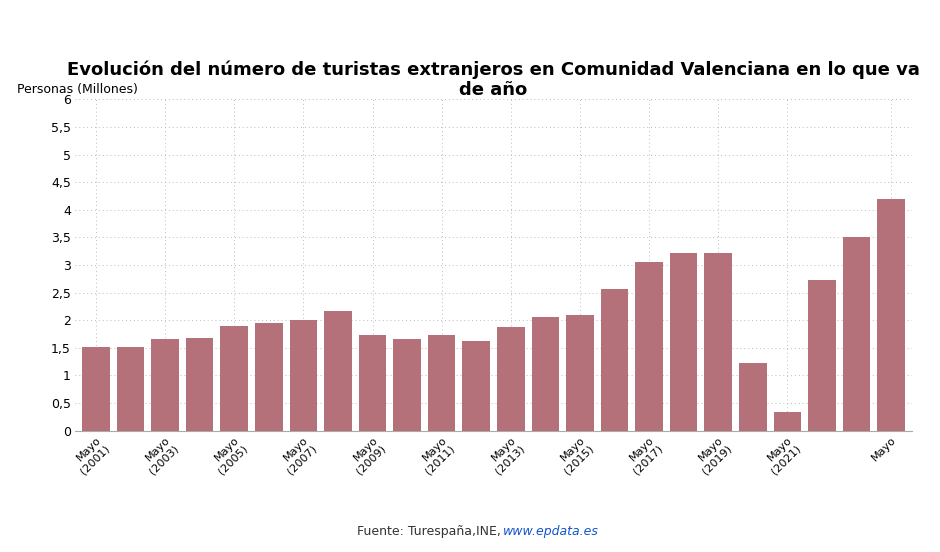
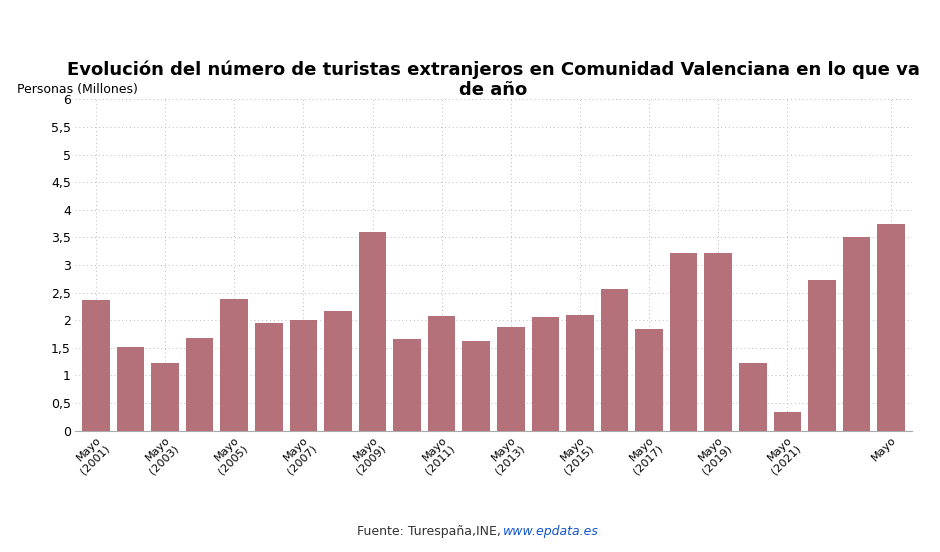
Mayo (2001): 1,51 -> 2,36
Mayo (2003): 1,65 -> 1,22
Mayo (2005): 1,90 -> 2,38
Mayo (2009): 1,73 -> 3,60
Mayo (2011): 1,73 -> 2,08
Mayo (2017): 3,05 -> 1,84
Mayo: 4,20 -> 3,74
